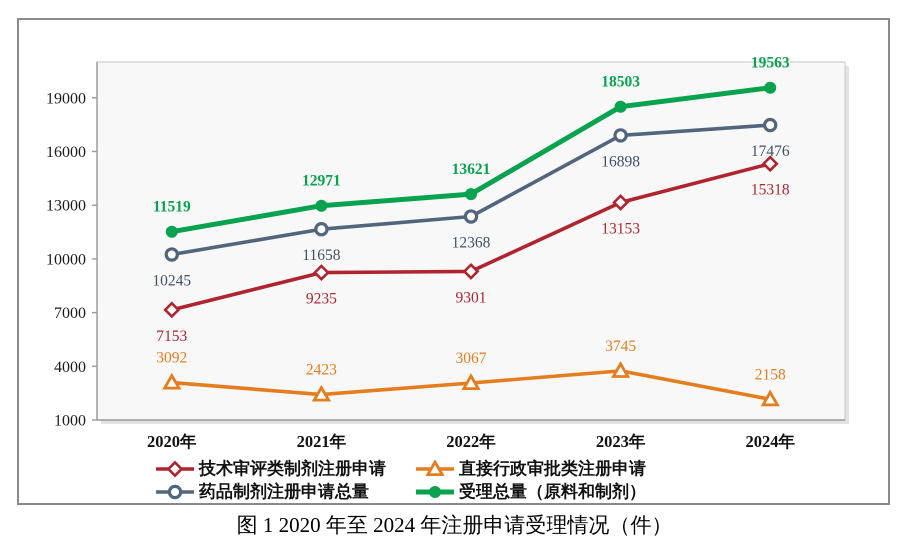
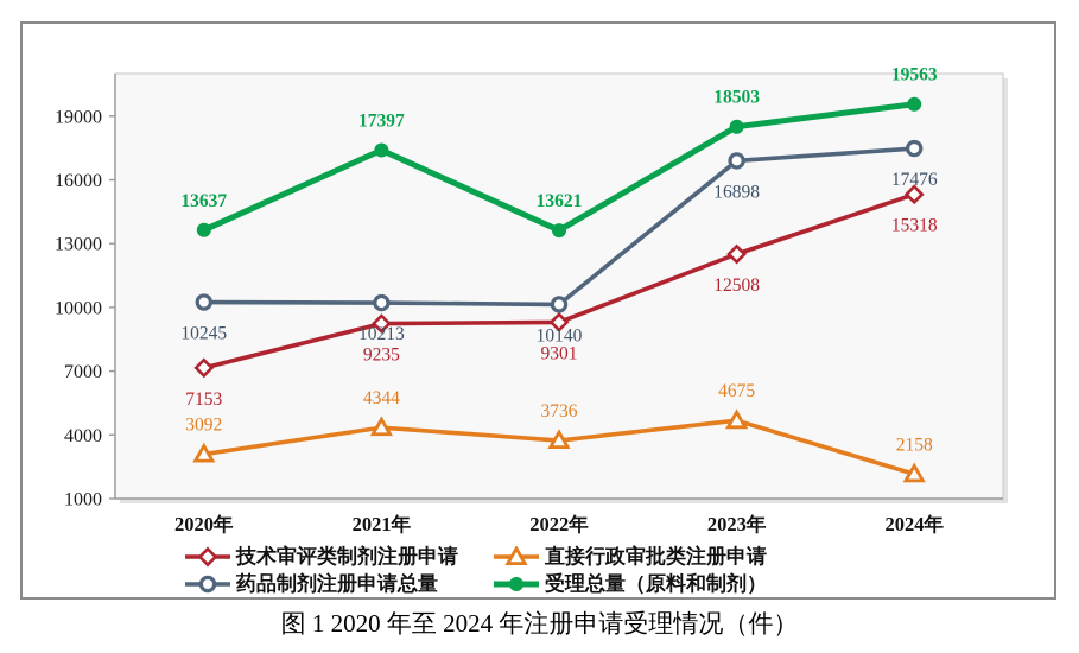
受理总量（原料和制剂）/2020年: 11519 -> 13637
直接行政审批类注册申请/2021年: 2423 -> 4344
药品制剂注册申请总量/2021年: 11658 -> 10213
受理总量（原料和制剂）/2021年: 12971 -> 17397
直接行政审批类注册申请/2022年: 3067 -> 3736
药品制剂注册申请总量/2022年: 12368 -> 10140
技术审评类制剂注册申请/2023年: 13153 -> 12508
直接行政审批类注册申请/2023年: 3745 -> 4675
